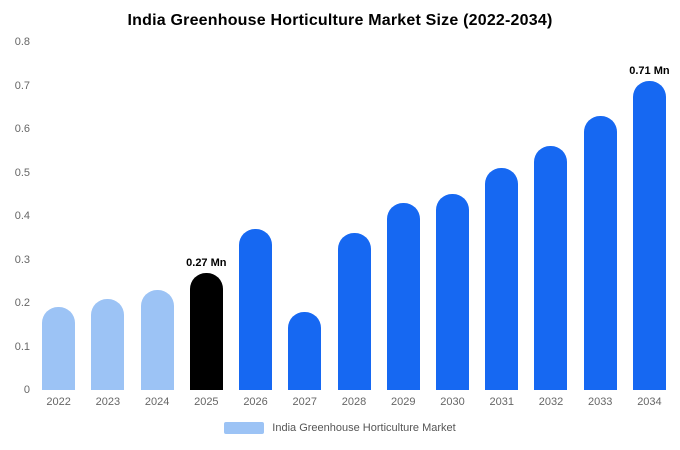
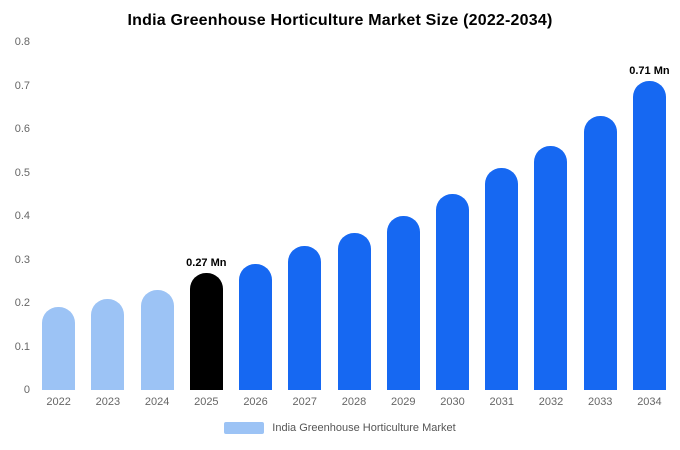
2026: 0.37 -> 0.29
2027: 0.18 -> 0.33
2029: 0.43 -> 0.40
